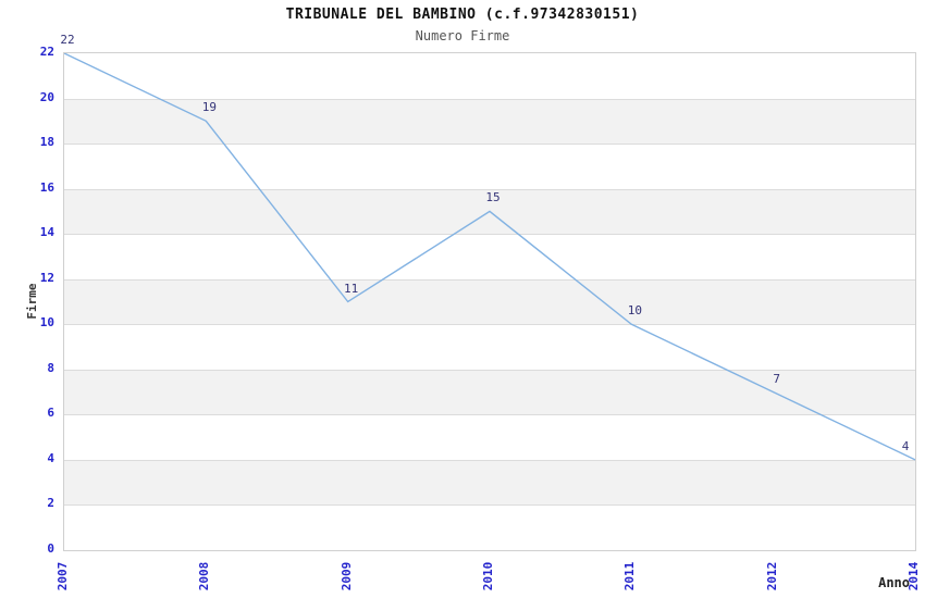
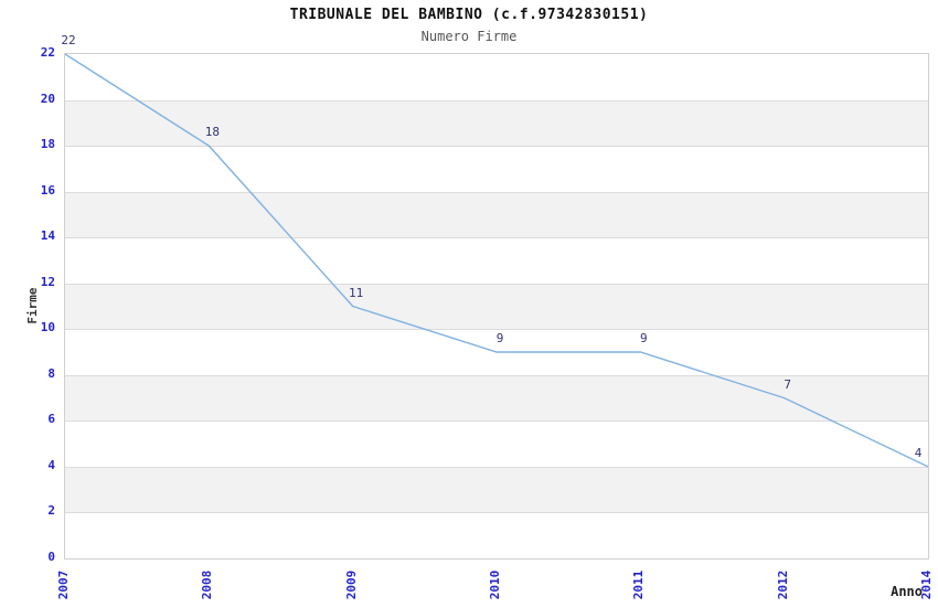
2008: 19 -> 18
2010: 15 -> 9
2011: 10 -> 9
